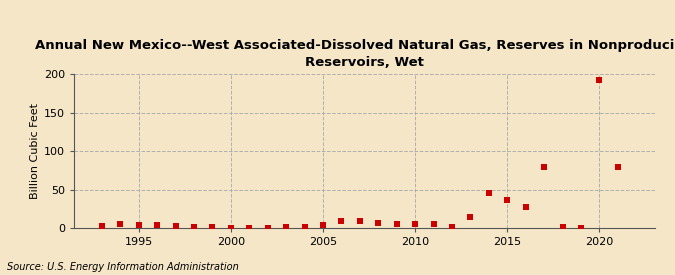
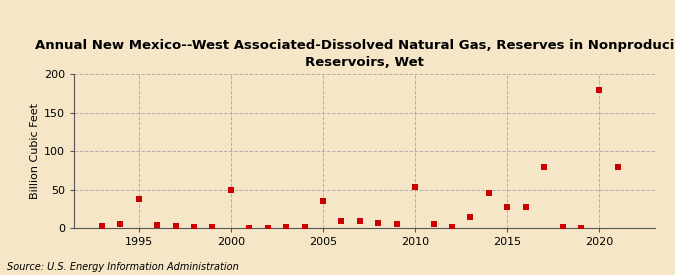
1995: 4 -> 38
2000: 0 -> 50
2005: 4 -> 36
2010: 5 -> 54
2015: 37 -> 28
2020: 193 -> 180
